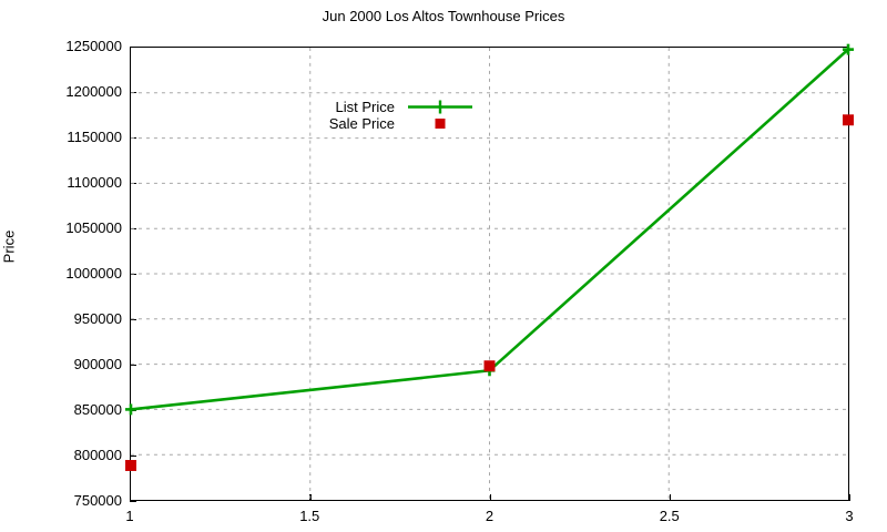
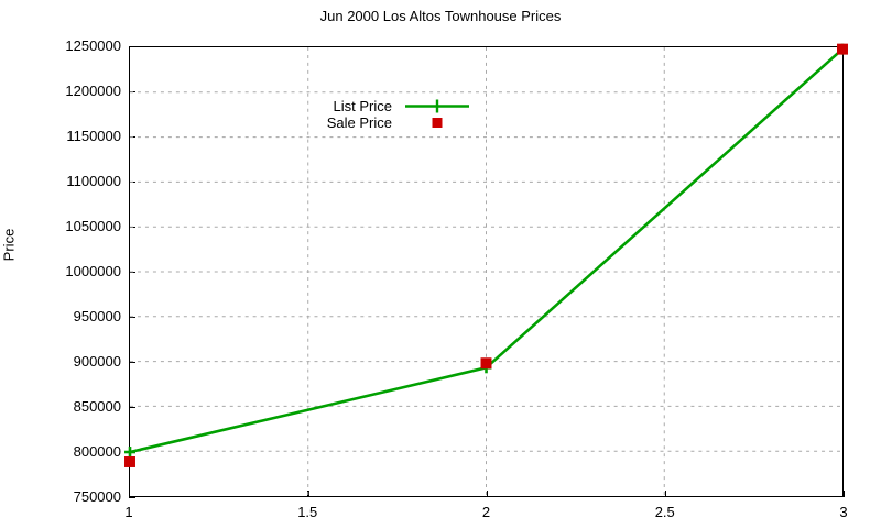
List Price/1: 850000 -> 800000
Sale Price/3: 1170000 -> 1250000
